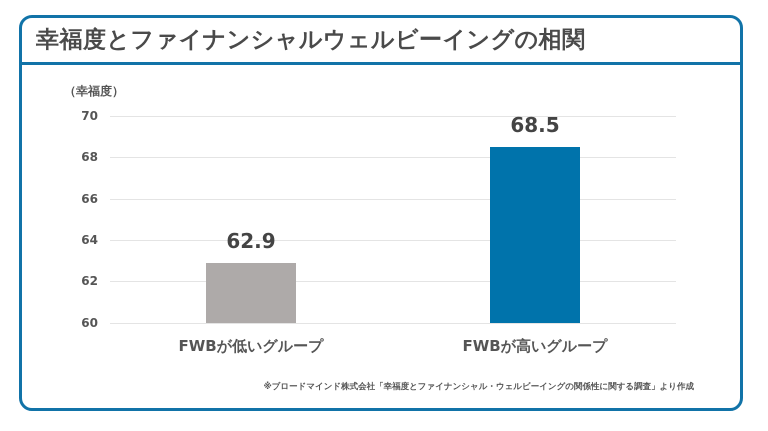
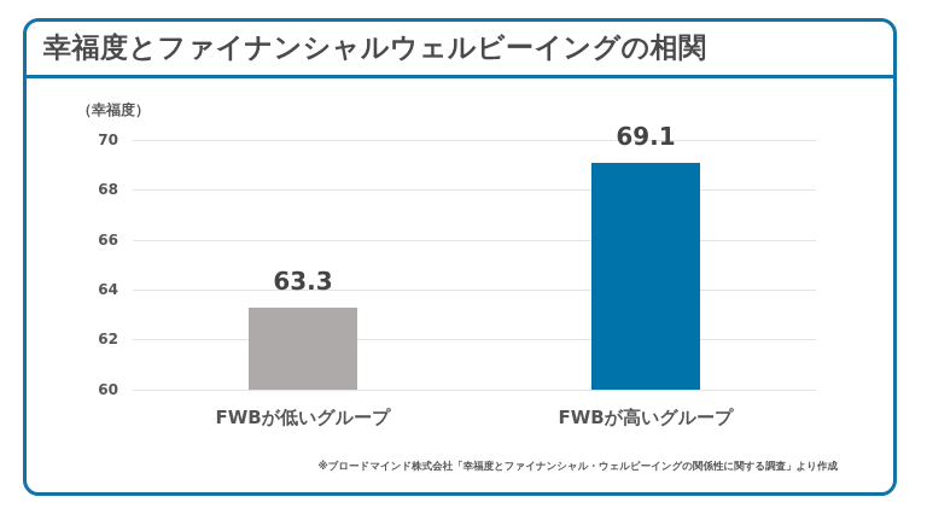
FWBが低いグループ: 62.9 -> 63.3
FWBが高いグループ: 68.5 -> 69.1
